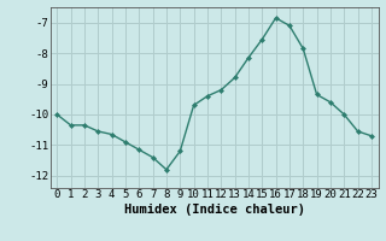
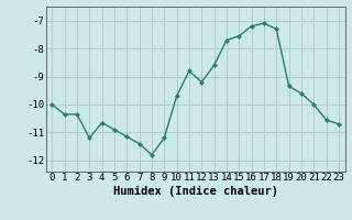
3: -10.55 -> -11.20
11: -9.40 -> -8.80
13: -8.80 -> -8.60
14: -8.15 -> -7.70
16: -6.85 -> -7.20
18: -7.85 -> -7.30
